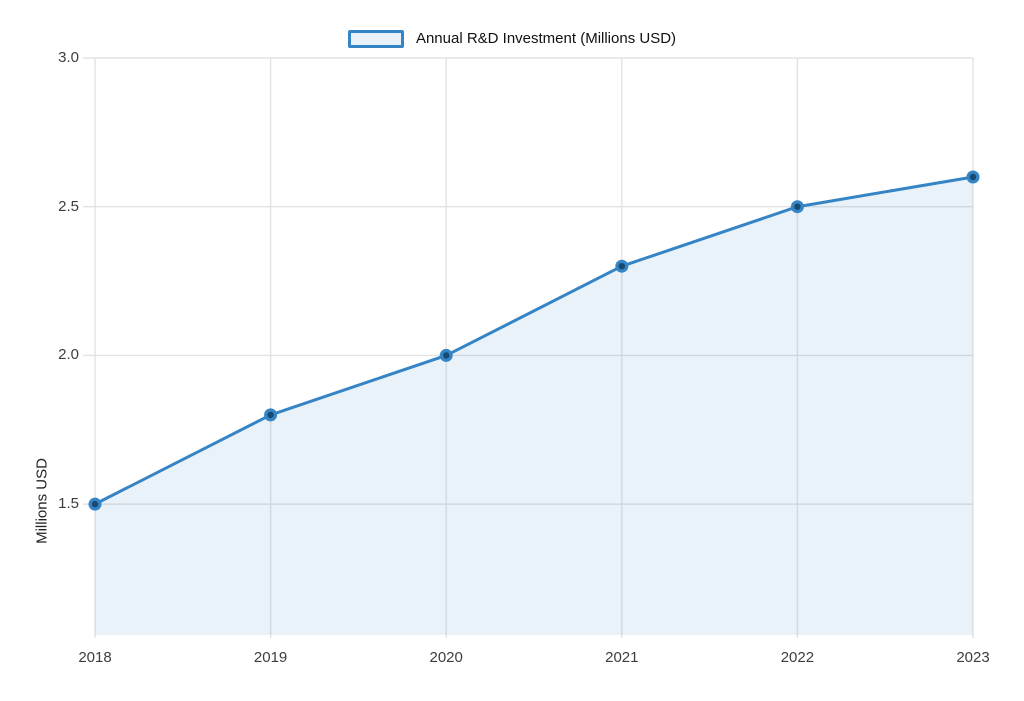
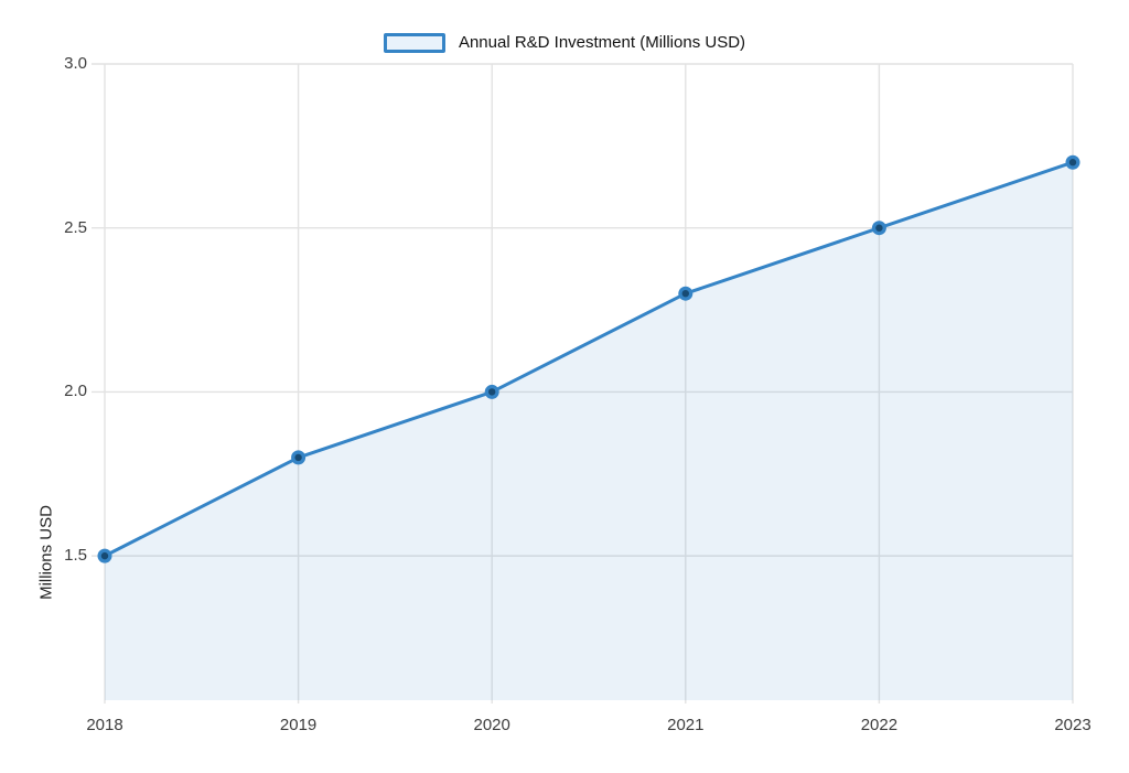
2023: 2.6 -> 2.7
